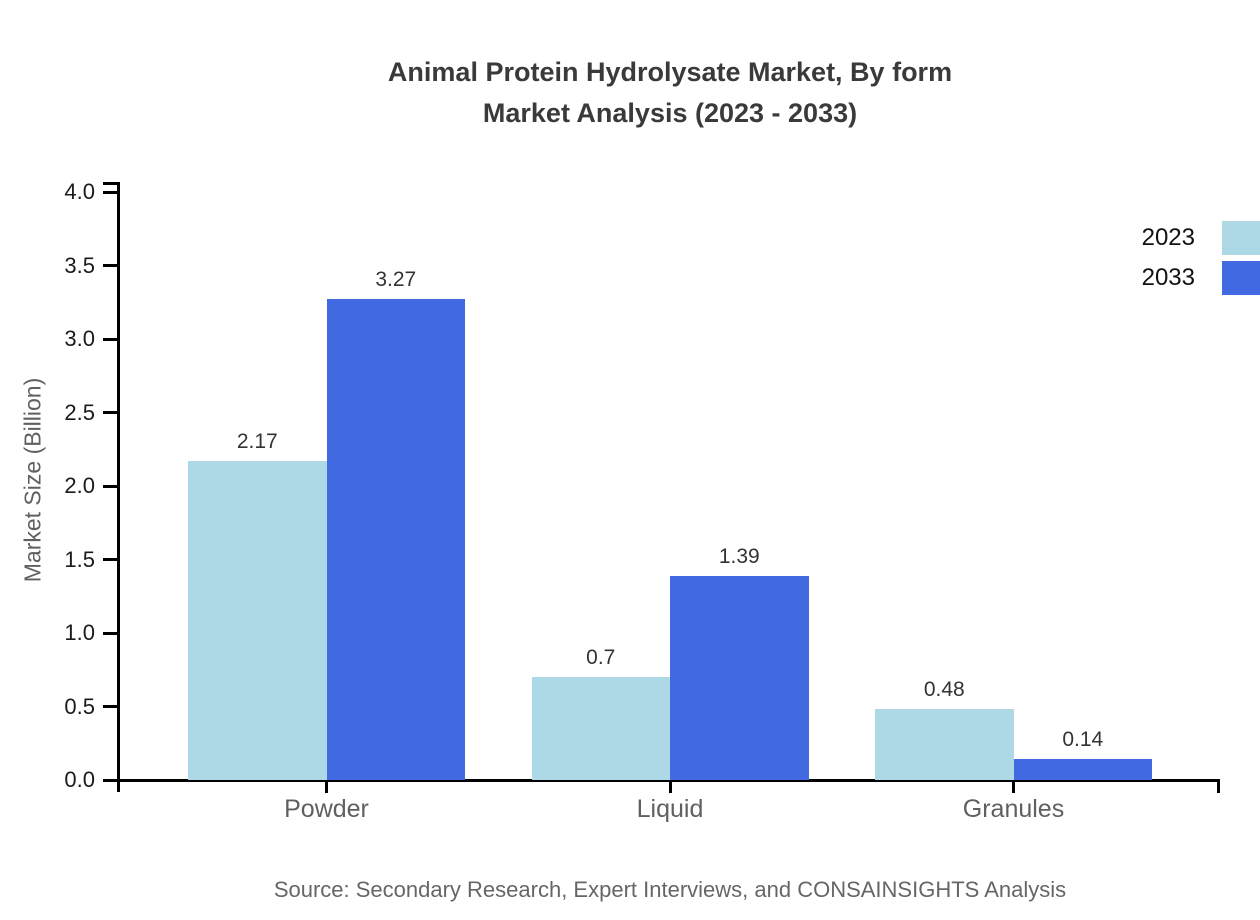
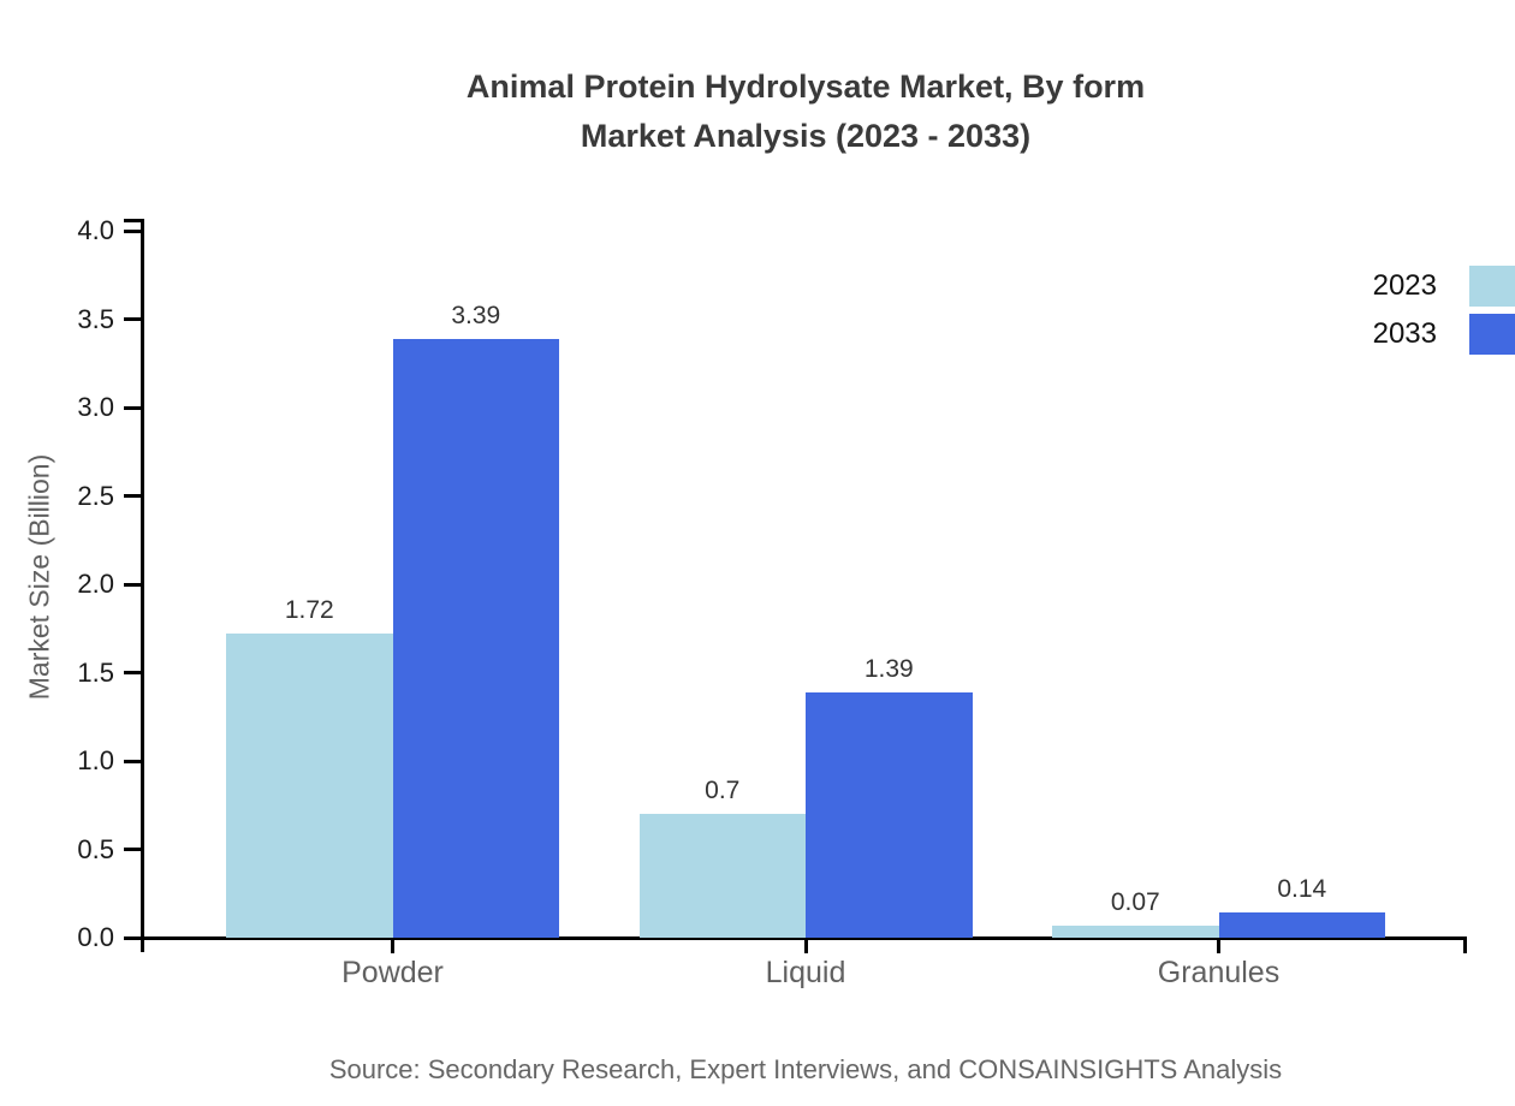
2023/Powder: 2.17 -> 1.72
2033/Powder: 3.27 -> 3.39
2023/Granules: 0.48 -> 0.07
